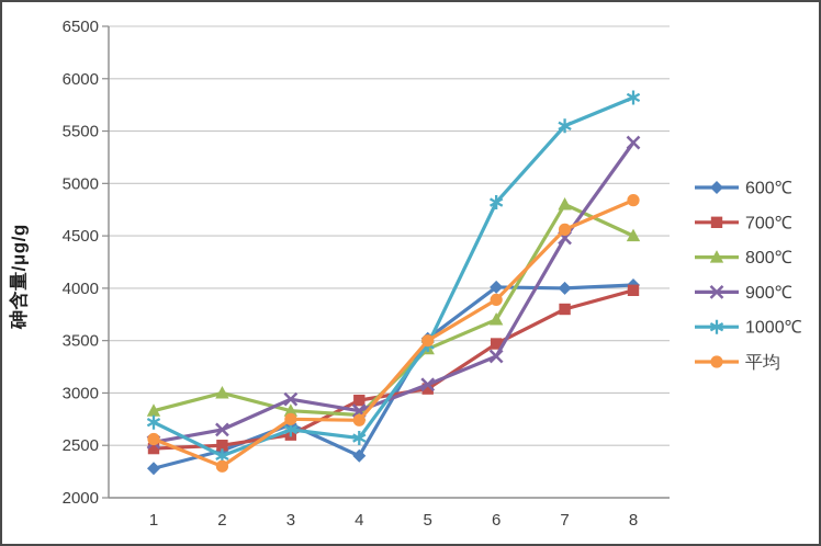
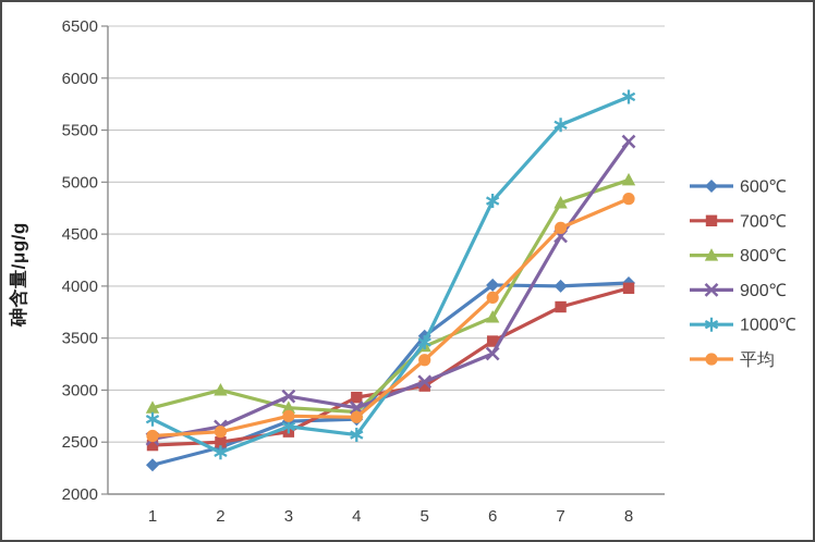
平均/2: 2300 -> 2600
600℃/4: 2400 -> 2700
平均/5: 3500 -> 3300
800℃/8: 4500 -> 5000
